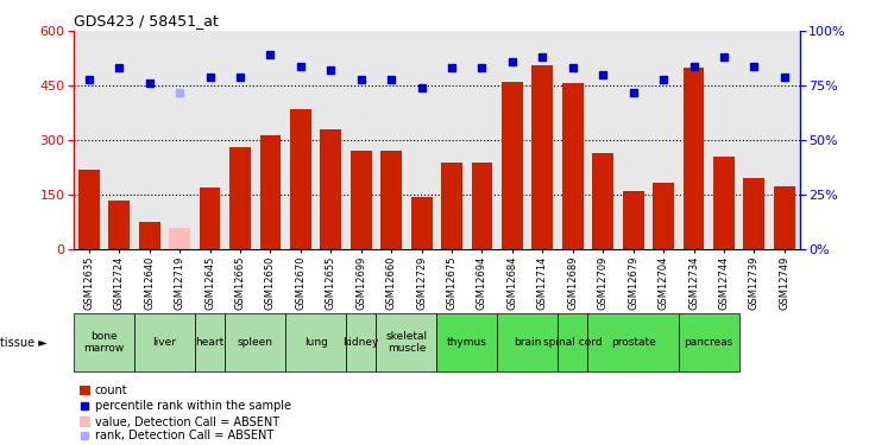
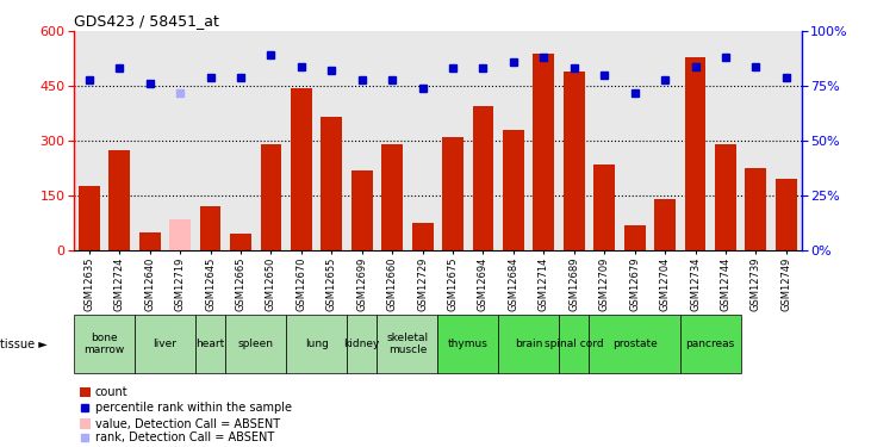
GSM12635: 220 -> 175
GSM12724: 133 -> 275
GSM12640: 75 -> 50
GSM12719: 60 -> 85
GSM12645: 170 -> 120
GSM12665: 280 -> 45
GSM12650: 315 -> 290
GSM12670: 385 -> 445
GSM12655: 330 -> 365
GSM12699: 270 -> 220
GSM12660: 270 -> 290
GSM12729: 143 -> 75
GSM12675: 240 -> 310
GSM12694: 240 -> 395
GSM12684: 460 -> 330
GSM12714: 505 -> 540
GSM12689: 458 -> 490
GSM12709: 263 -> 235
GSM12679: 160 -> 70
GSM12704: 183 -> 140
GSM12734: 498 -> 530
GSM12744: 255 -> 290
GSM12739: 197 -> 225
GSM12749: 172 -> 195
